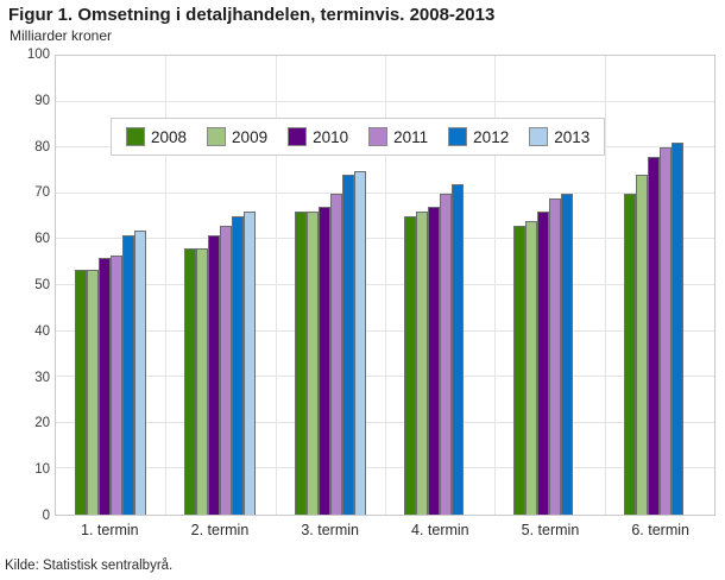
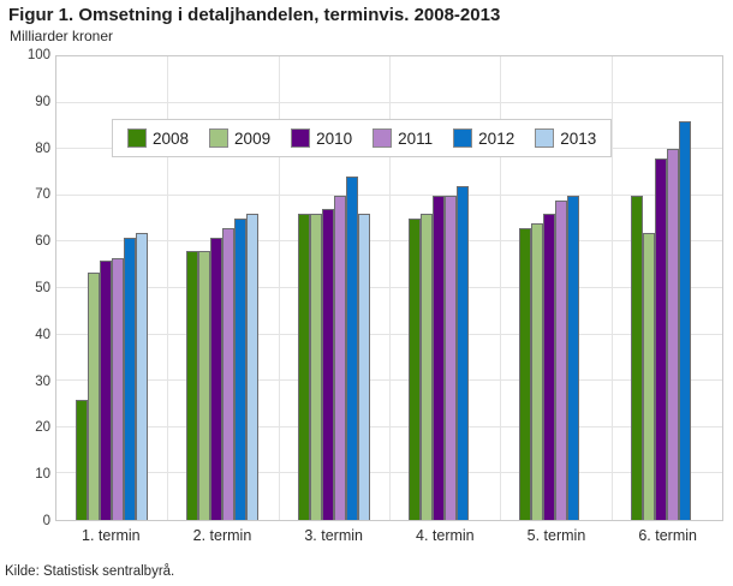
2008/1. termin: 54 -> 26
2013/3. termin: 75 -> 66
2010/4. termin: 67 -> 70
2009/6. termin: 74 -> 62
2012/6. termin: 81 -> 86
